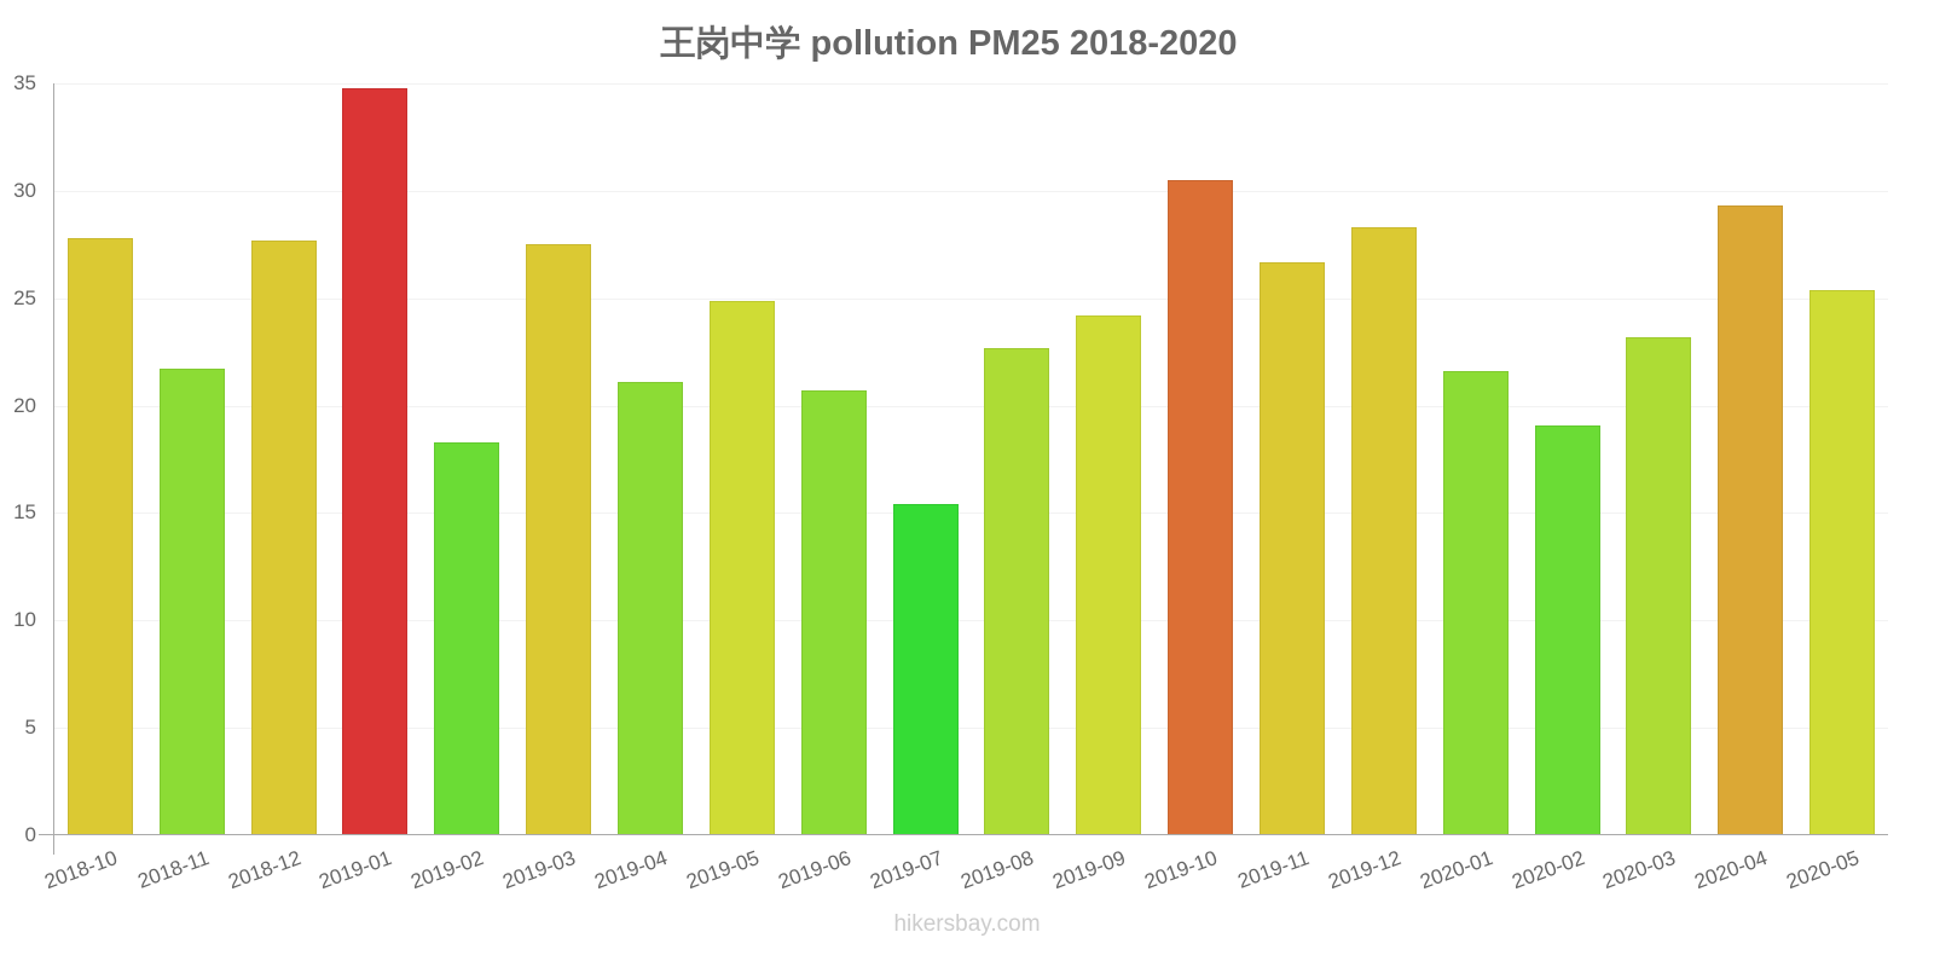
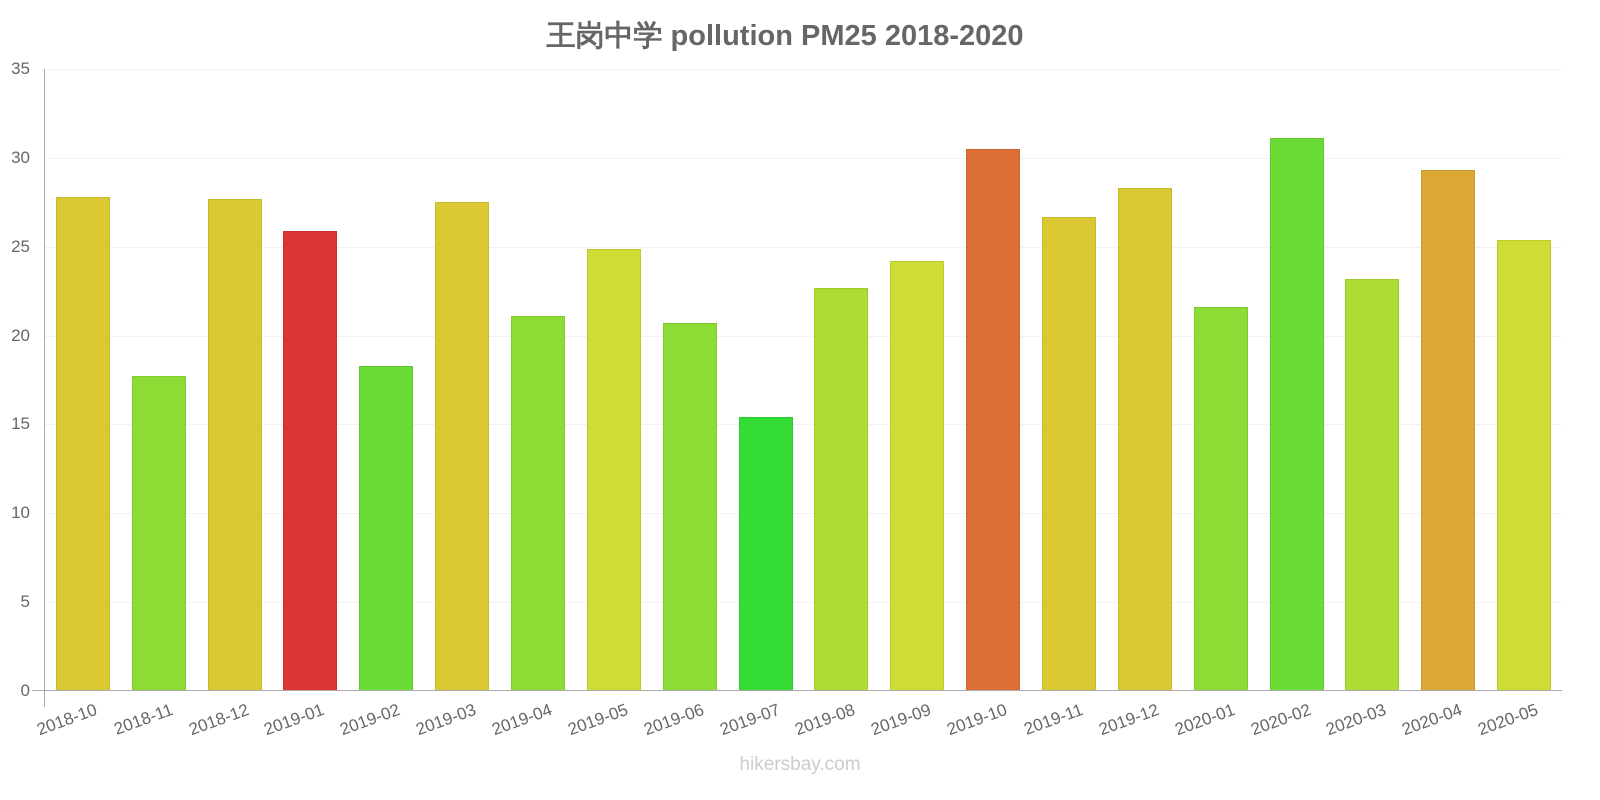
2018-11: 21.7 -> 17.7
2019-01: 34.8 -> 25.9
2020-02: 19.1 -> 31.1
